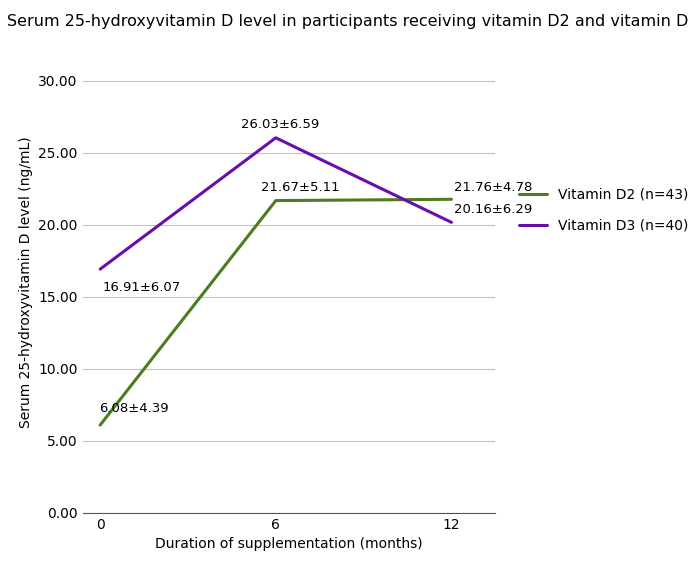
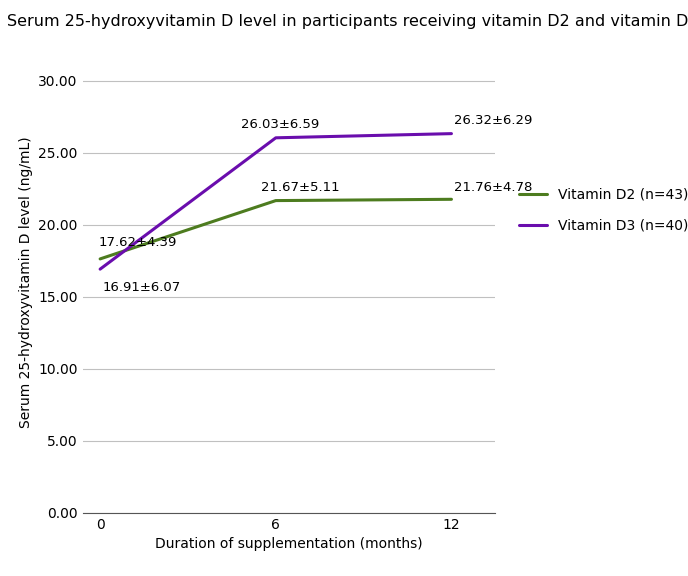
Vitamin D2 (n=43)/0: 6.08 -> 17.62
Vitamin D3 (n=40)/12: 20.16 -> 26.32
